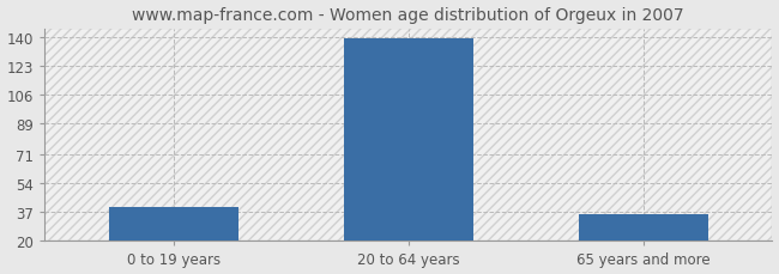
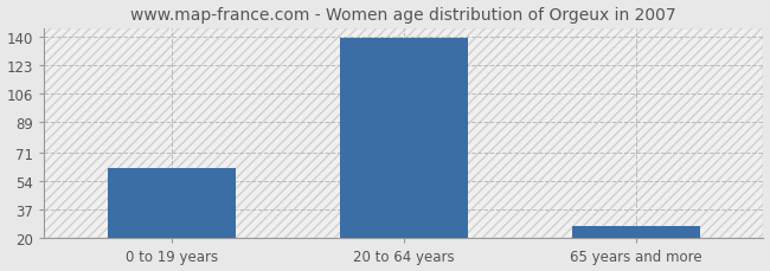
0 to 19 years: 40 -> 62
65 years and more: 36 -> 27
